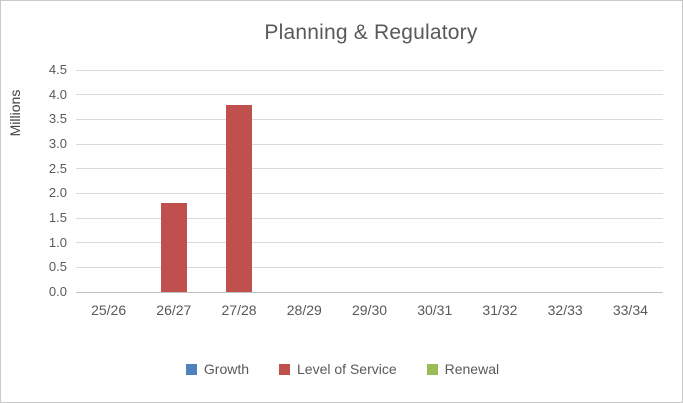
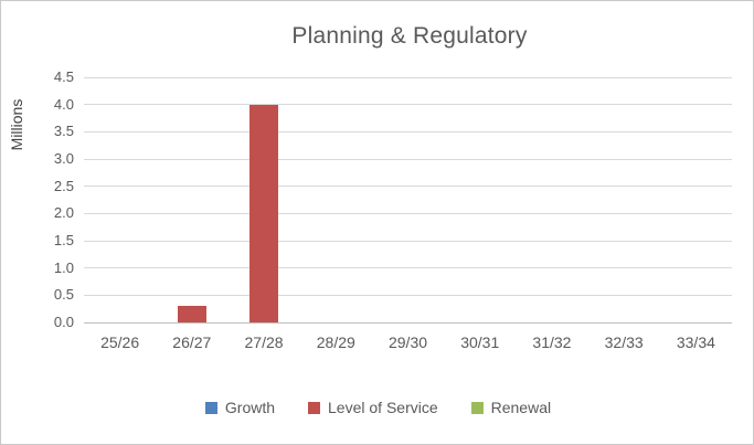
Level of Service/26/27: 1.8 -> 0.3
Level of Service/27/28: 3.8 -> 4.0
